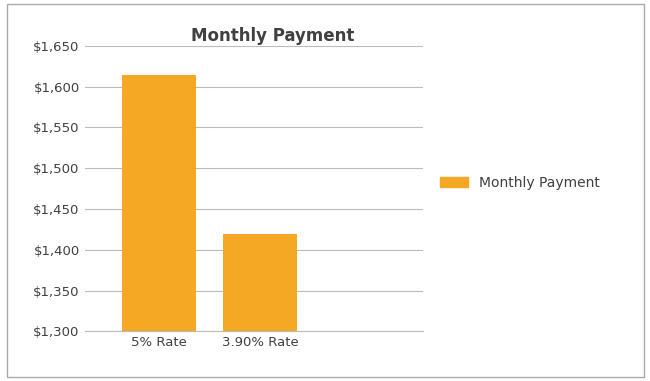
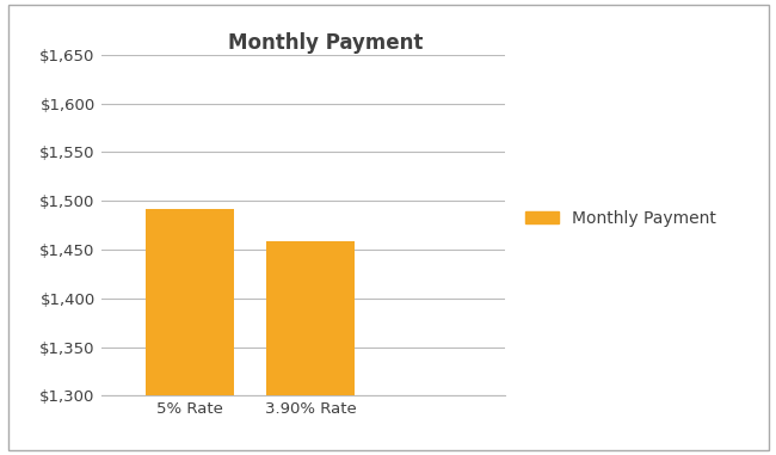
5% Rate: $1,614 -> $1,492
3.90% Rate: $1,419 -> $1,458
